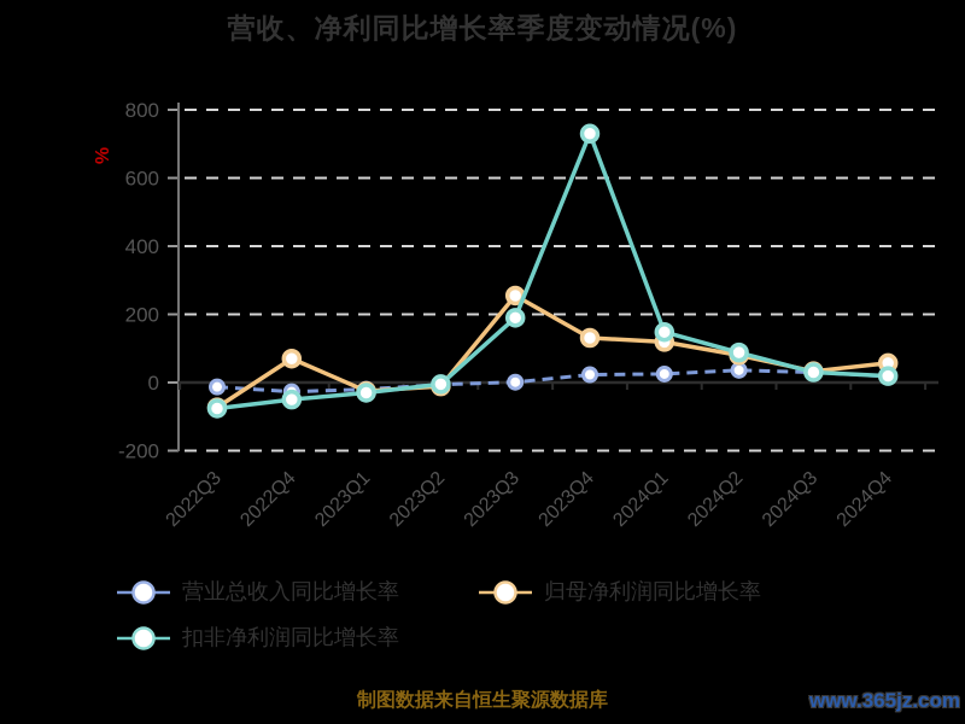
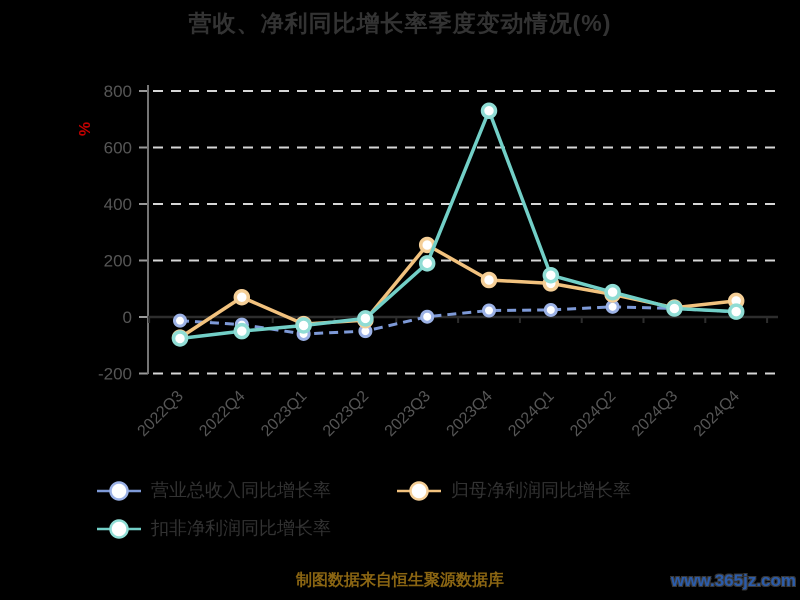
营业总收入同比增长率/2023Q1: -20 -> -60
营业总收入同比增长率/2023Q2: -10 -> -50
